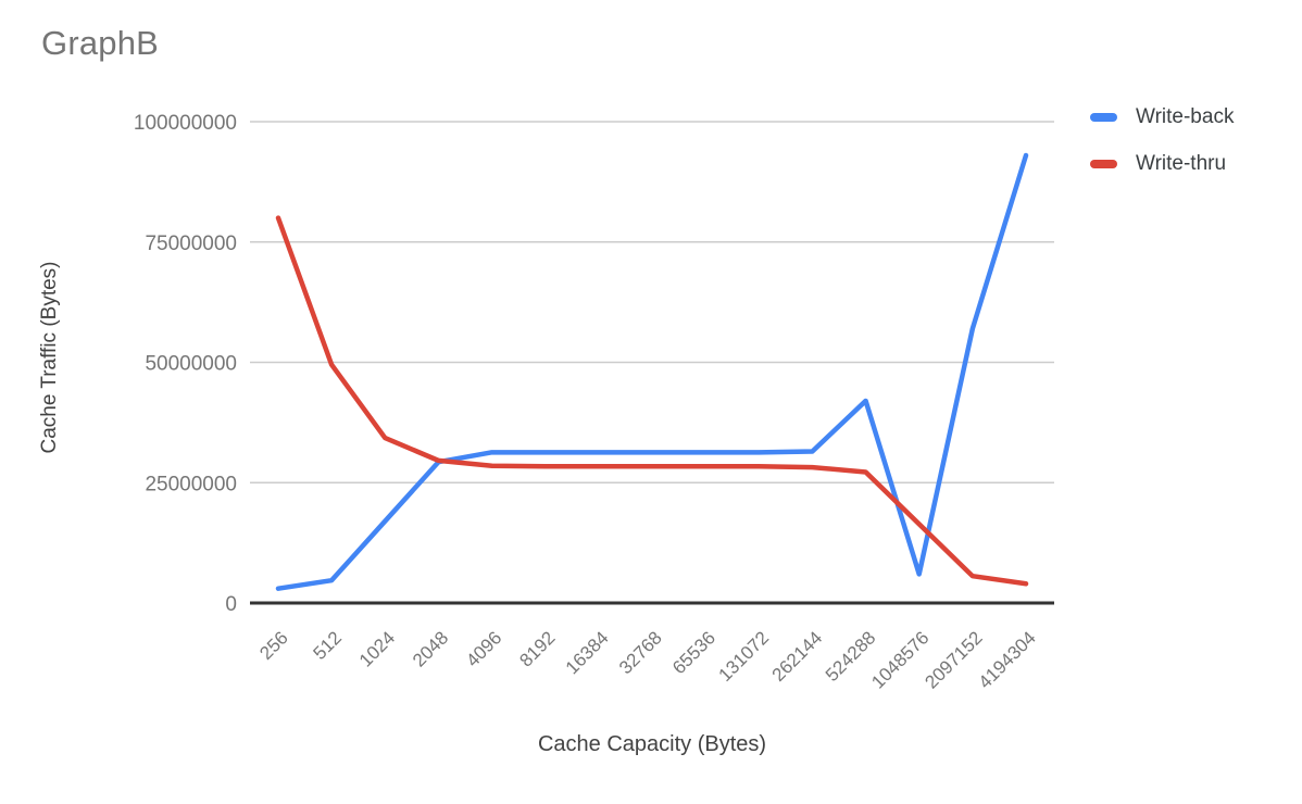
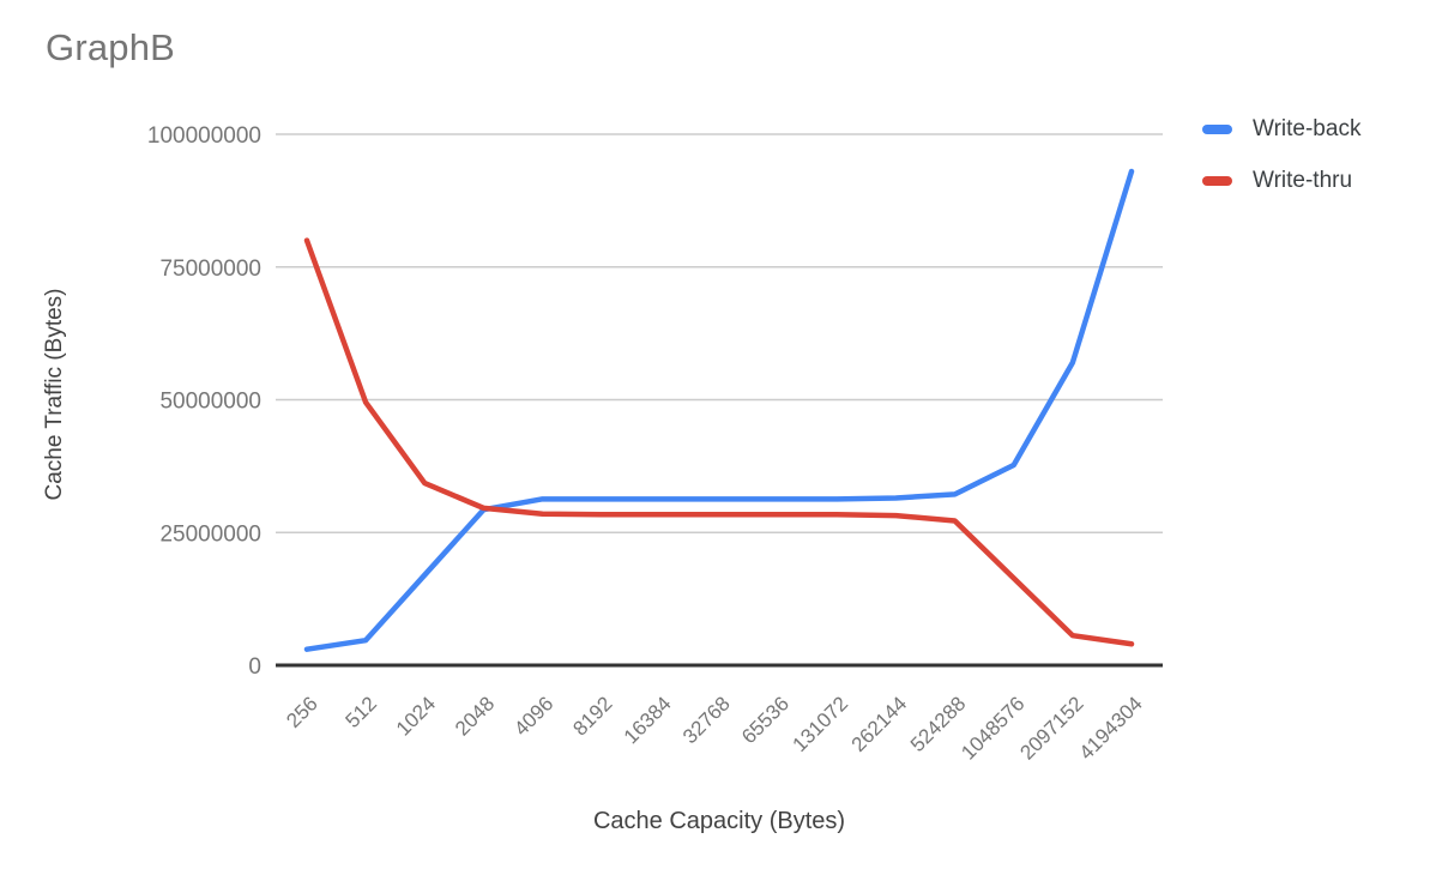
Write-back/524288: 42000000 -> 32000000
Write-back/1048576: 6000000 -> 38000000
